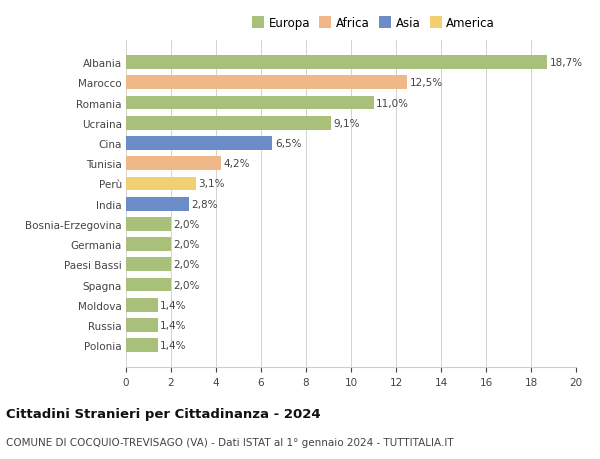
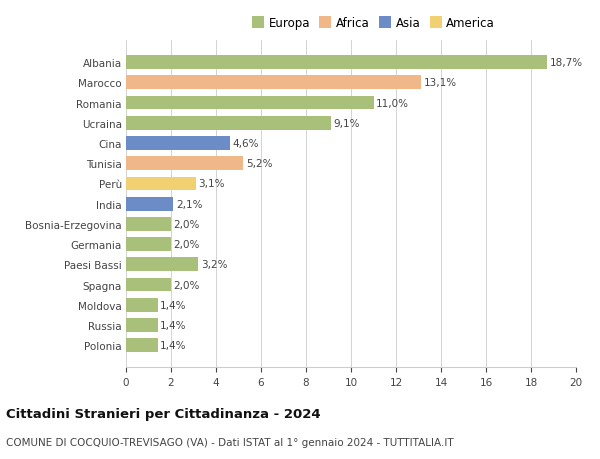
Marocco: 12,5% -> 13,1%
Cina: 6,5% -> 4,6%
Tunisia: 4,2% -> 5,2%
India: 2,8% -> 2,1%
Paesi Bassi: 2,0% -> 3,2%
